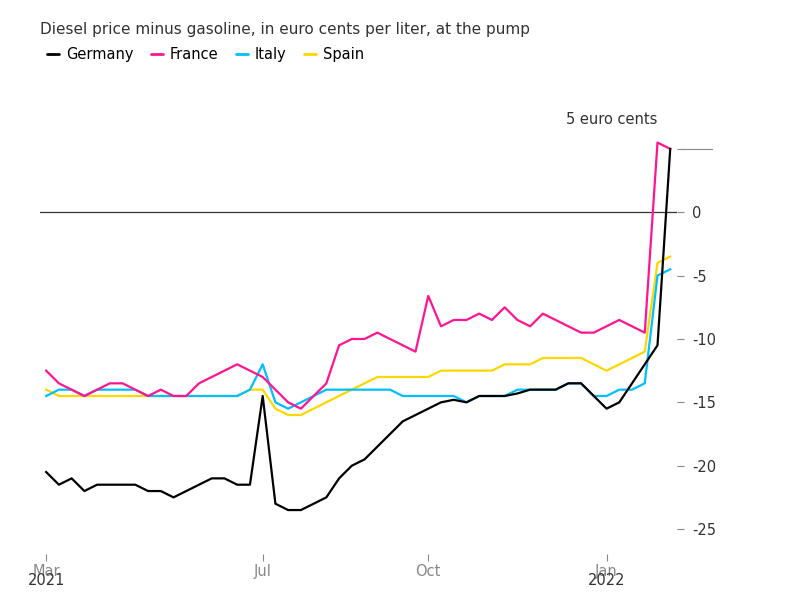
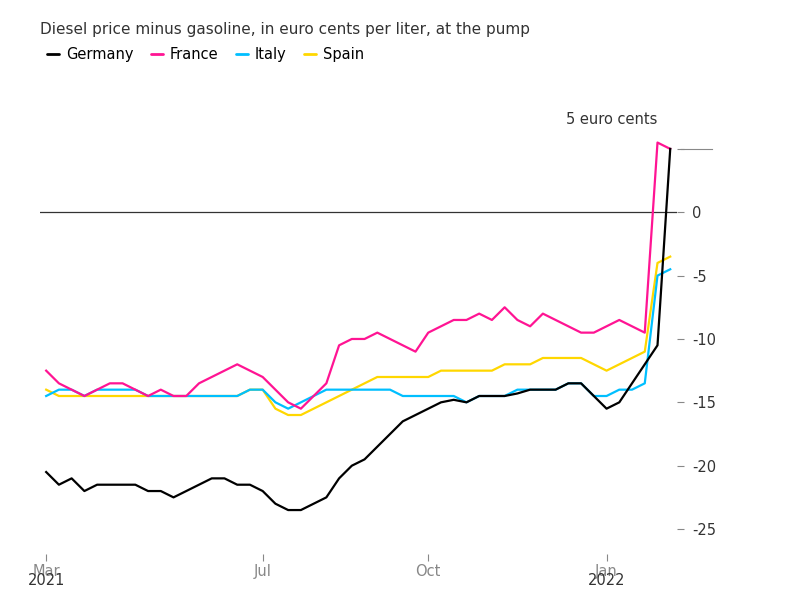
Germany/Jul: -14.5 -> -22.0
Italy/Jul: -12.0 -> -14.0
France/Oct: -6.6 -> -9.5
